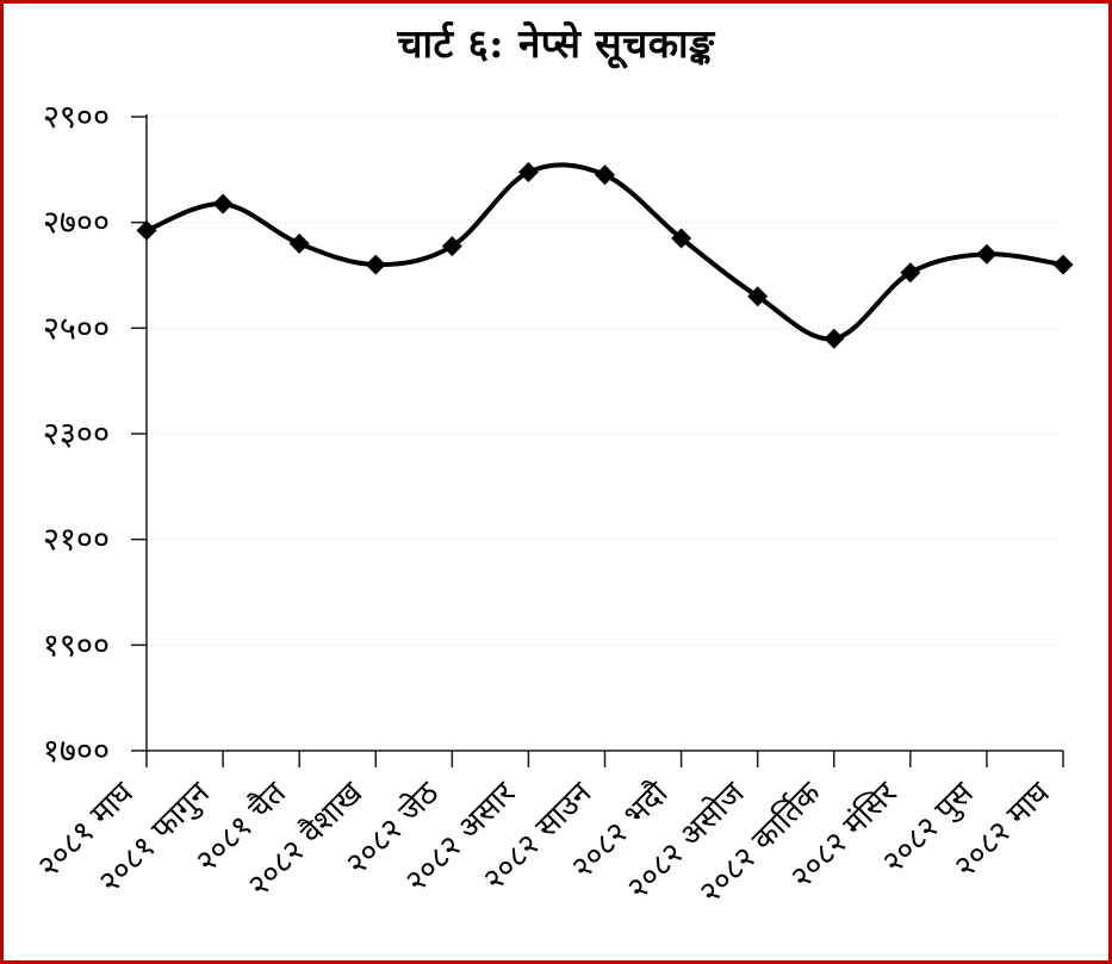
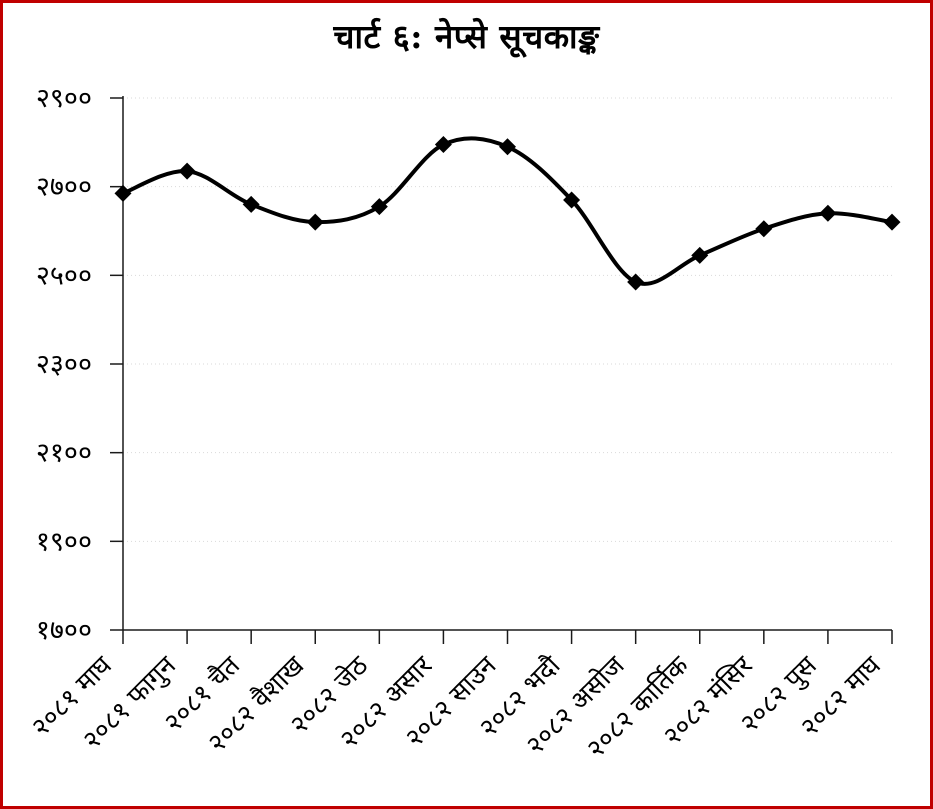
२०८२ असोज: 2560 -> 2480
२०८२ कार्तिक: 2480 -> 2540
